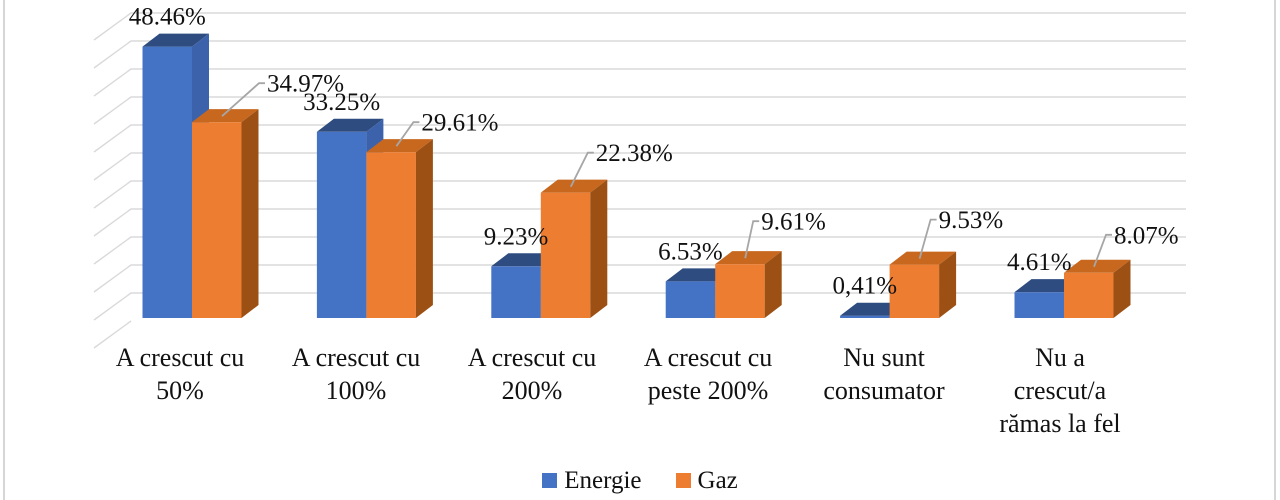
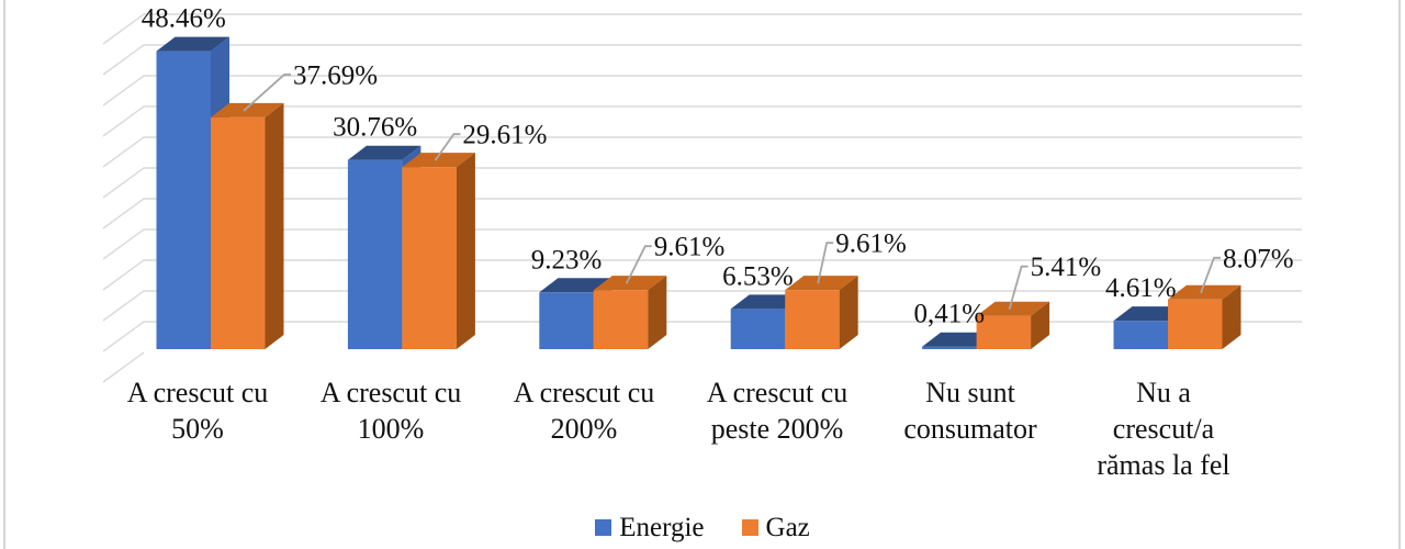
Gaz/A crescut cu 50%: 34.97% -> 37.69%
Energie/A crescut cu 100%: 33.25% -> 30.76%
Gaz/A crescut cu 200%: 22.38% -> 9.61%
Gaz/Nu sunt consumator: 9.53% -> 5.41%
